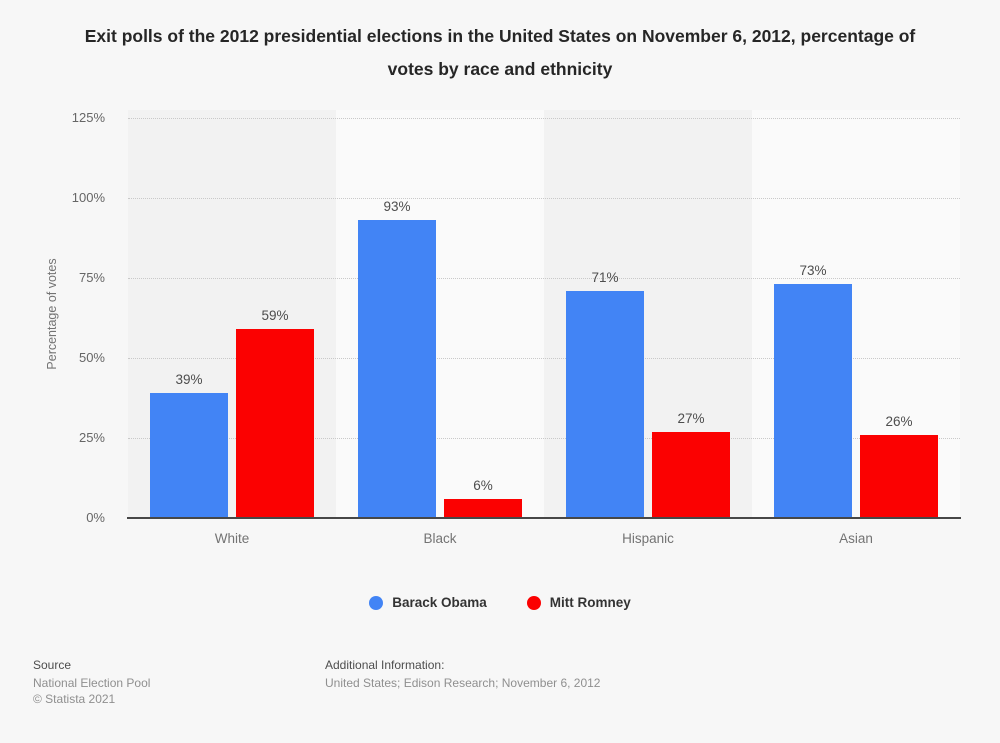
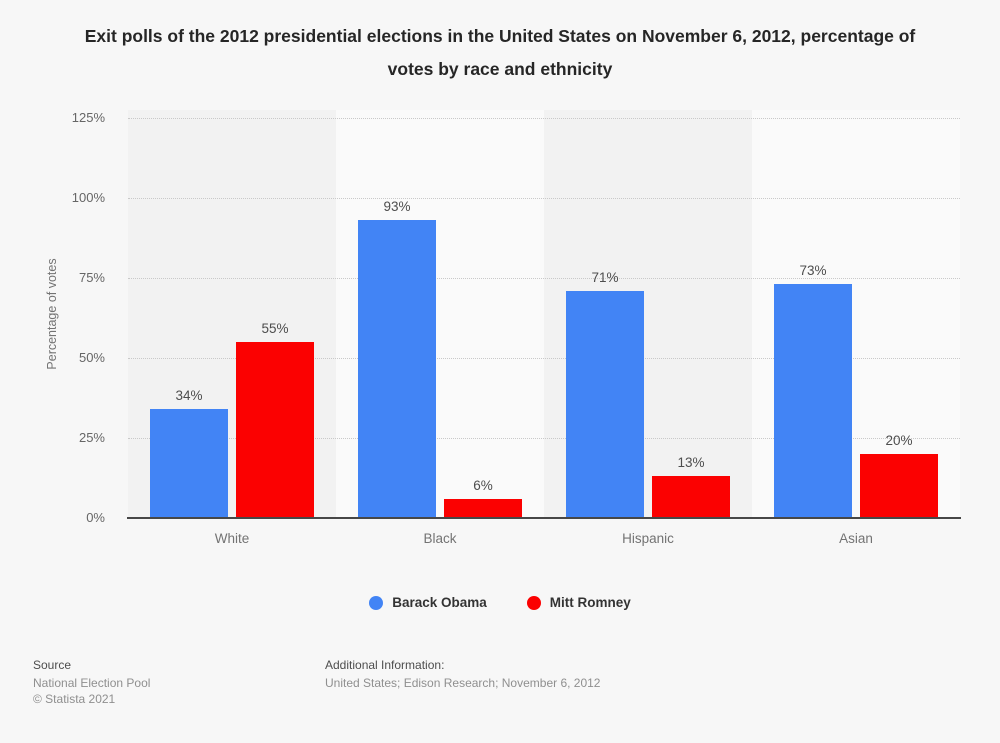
Barack Obama/White: 39% -> 34%
Mitt Romney/White: 59% -> 55%
Mitt Romney/Hispanic: 27% -> 13%
Mitt Romney/Asian: 26% -> 20%
